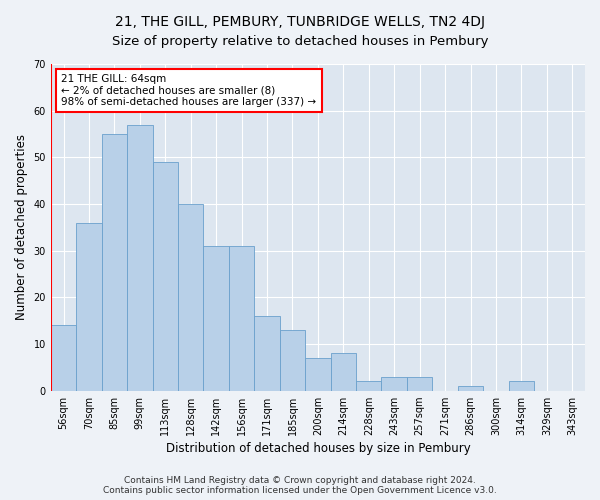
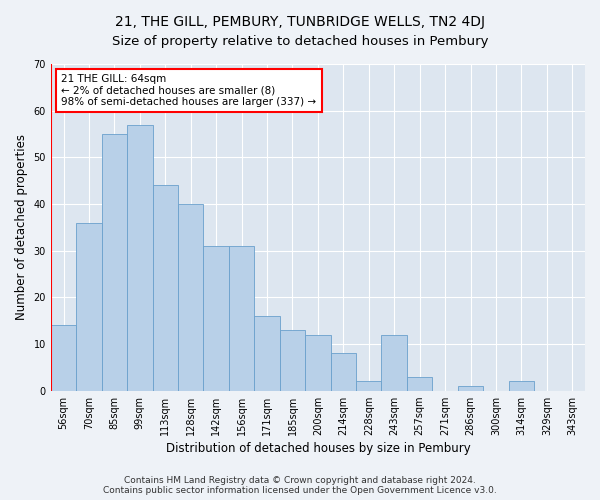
113sqm: 49 -> 44
200sqm: 7 -> 12
243sqm: 3 -> 12
